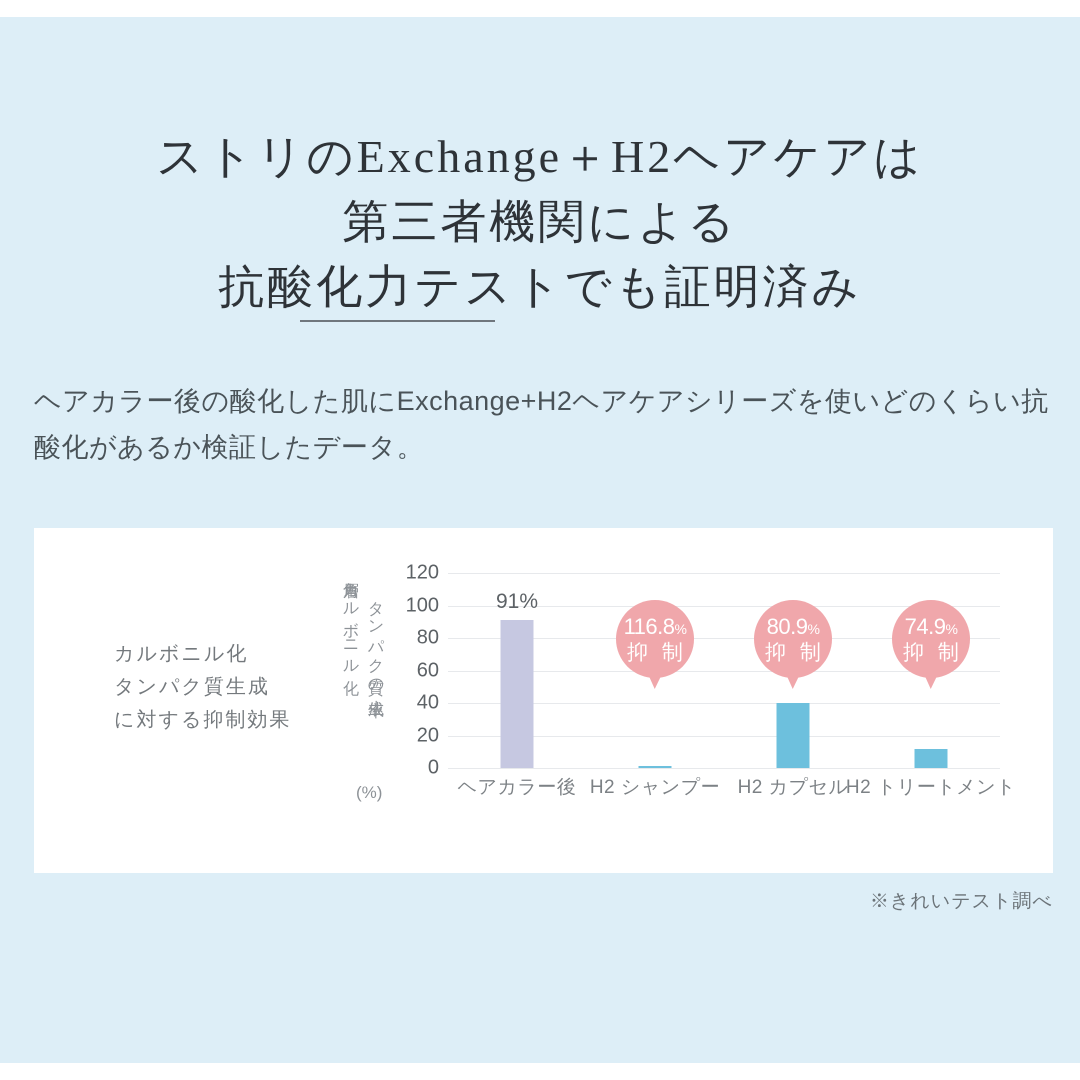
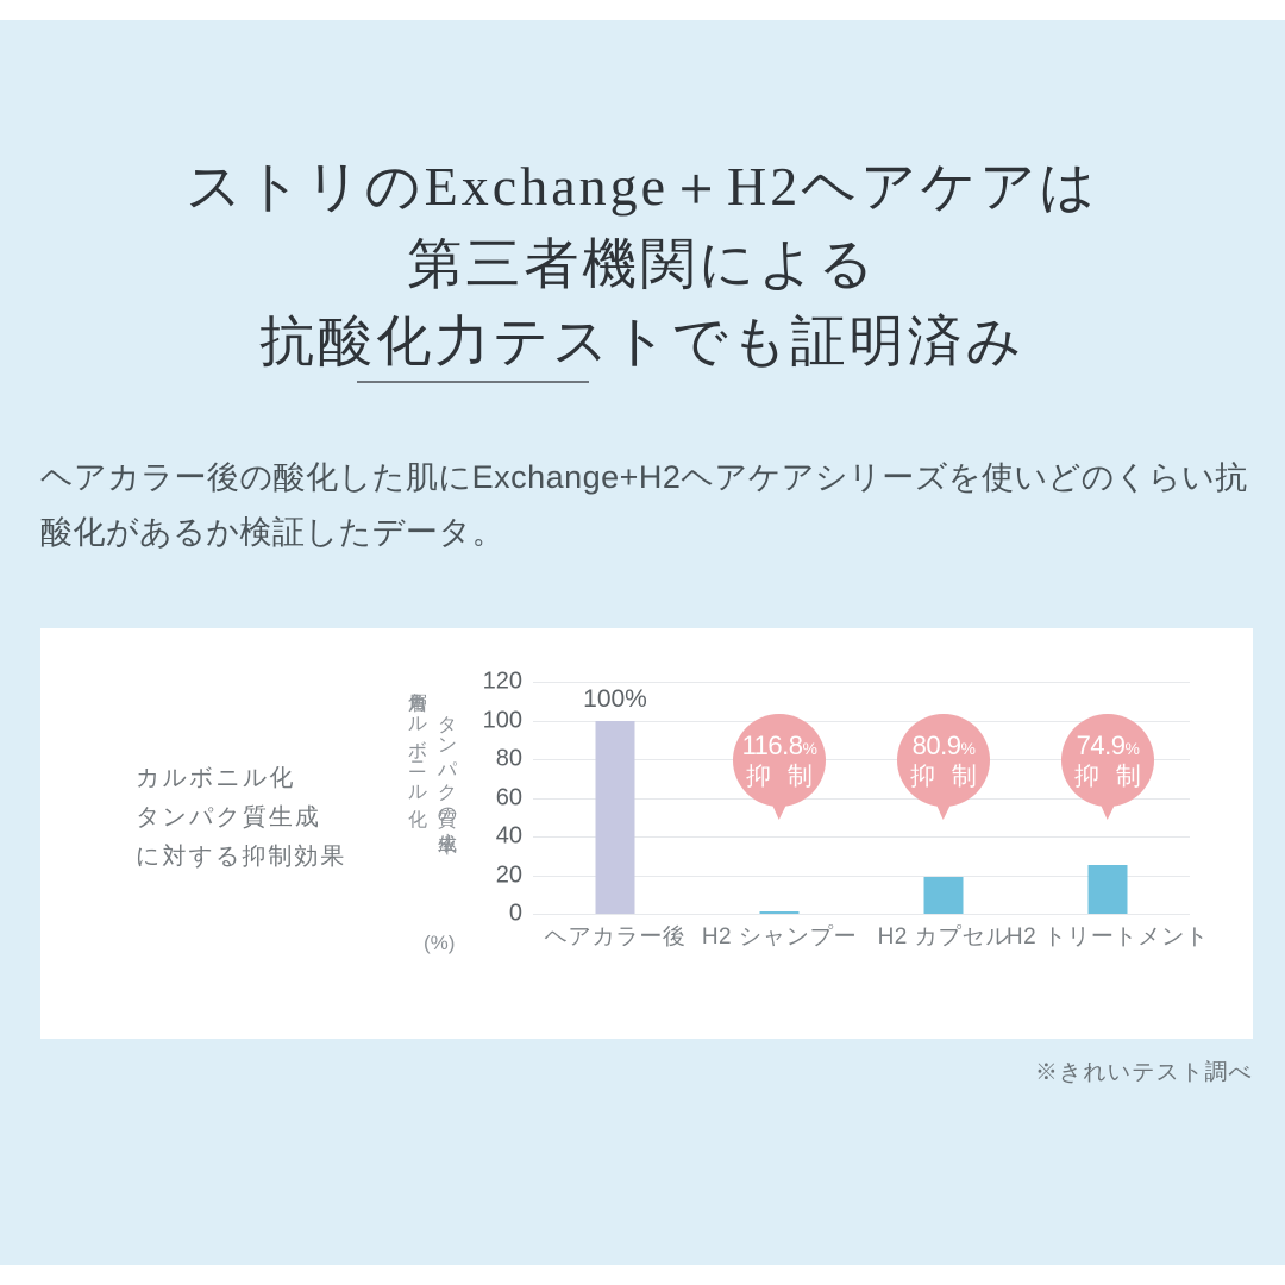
ヘアカラー後: 91% -> 100%
H2 カプセル: 40 -> 19
H2 トリートメント: 12 -> 25
